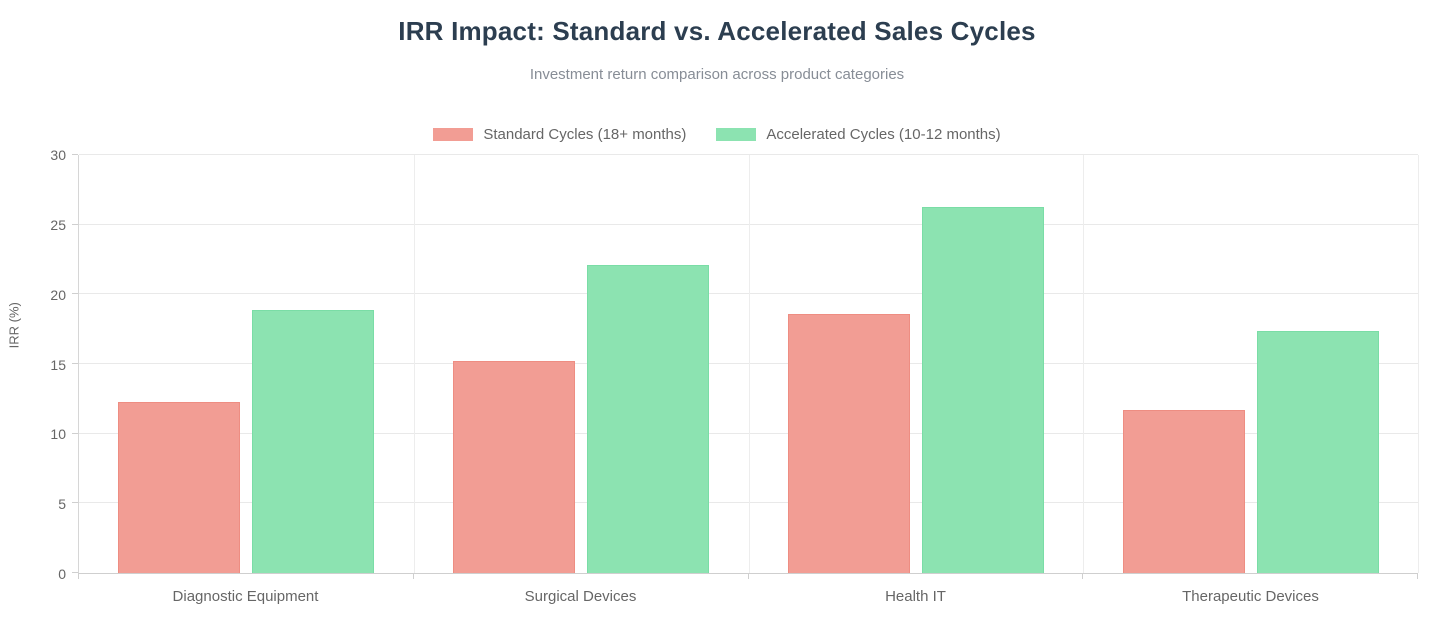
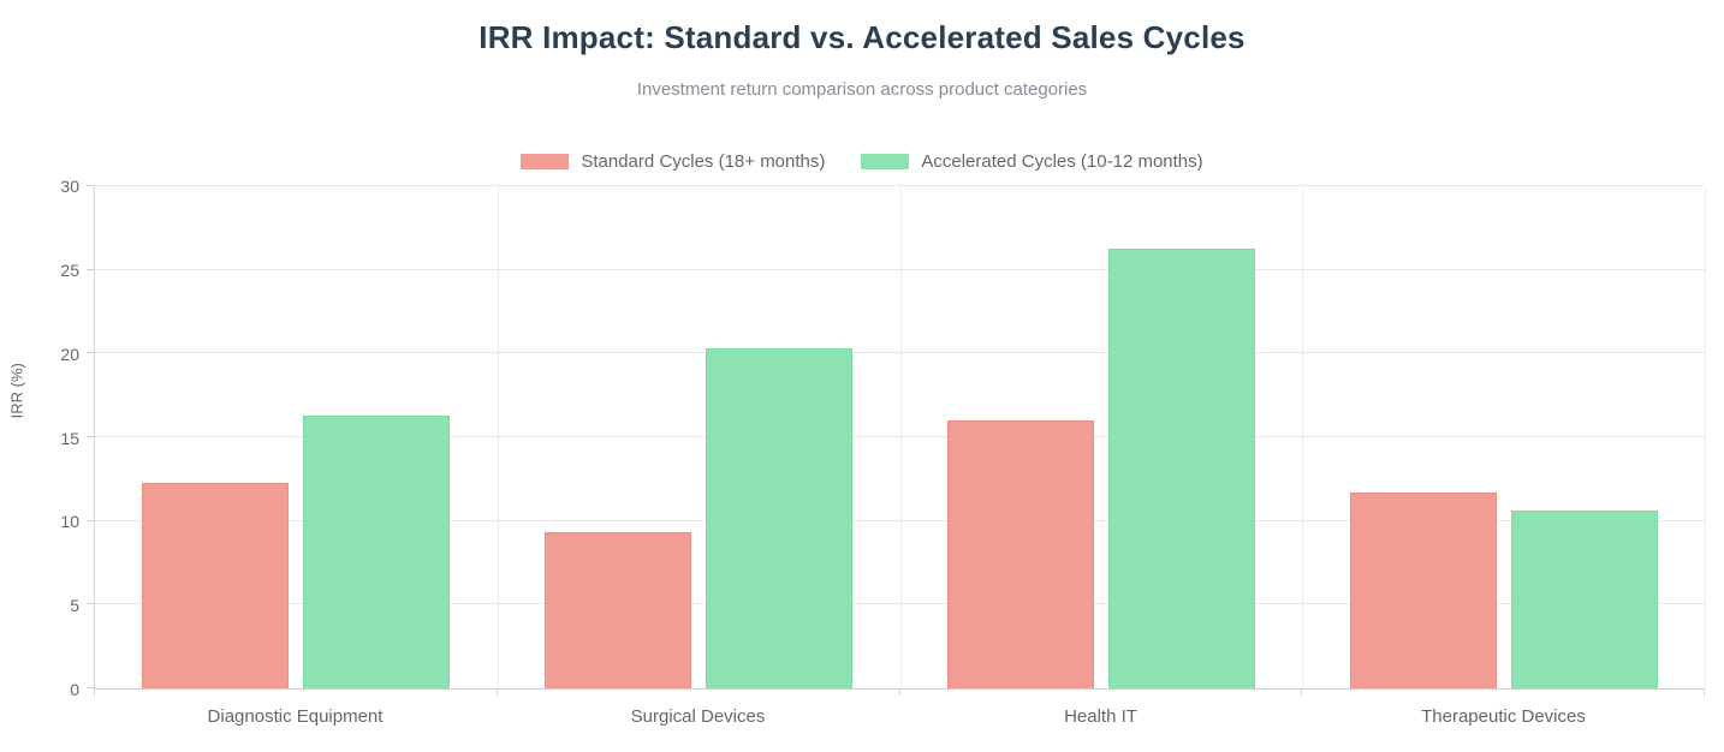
Accelerated Cycles (10-12 months)/Diagnostic Equipment: 18.9 -> 16.3
Standard Cycles (18+ months)/Surgical Devices: 15.2 -> 9.3
Accelerated Cycles (10-12 months)/Surgical Devices: 22.1 -> 20.3
Standard Cycles (18+ months)/Health IT: 18.6 -> 16.0
Accelerated Cycles (10-12 months)/Therapeutic Devices: 17.4 -> 10.6
